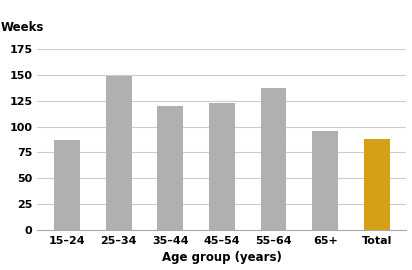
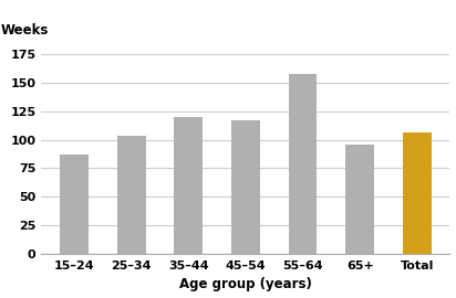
25–34: 149 -> 103
45–54: 123 -> 117
55–64: 137 -> 157
Total: 88 -> 106
